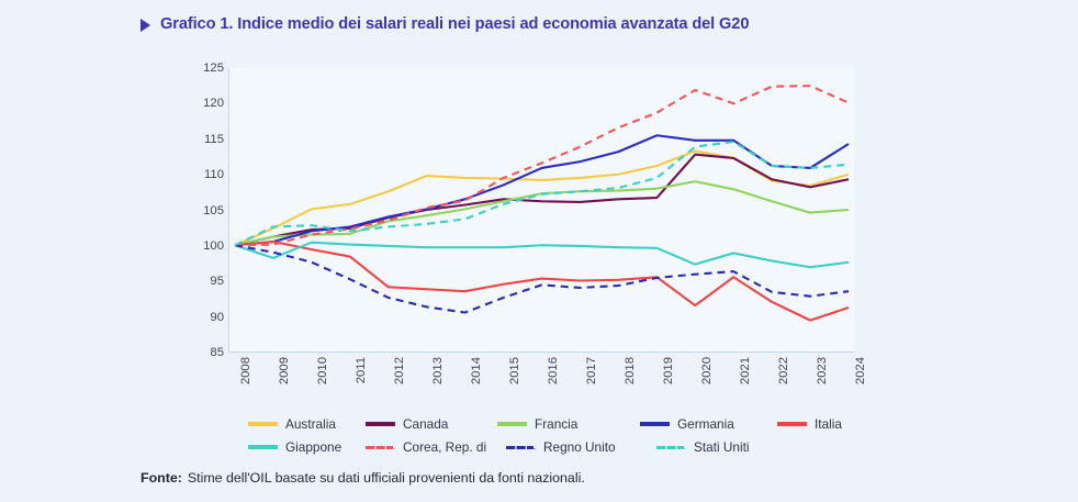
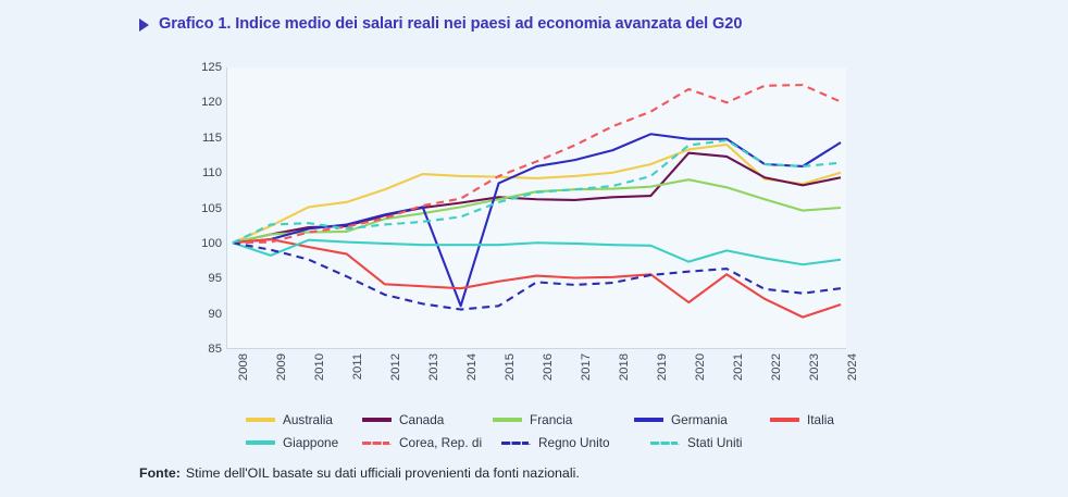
Germania/2014: 106 -> 91
Regno Unito/2015: 93 -> 91
Australia/2021: 112 -> 114
